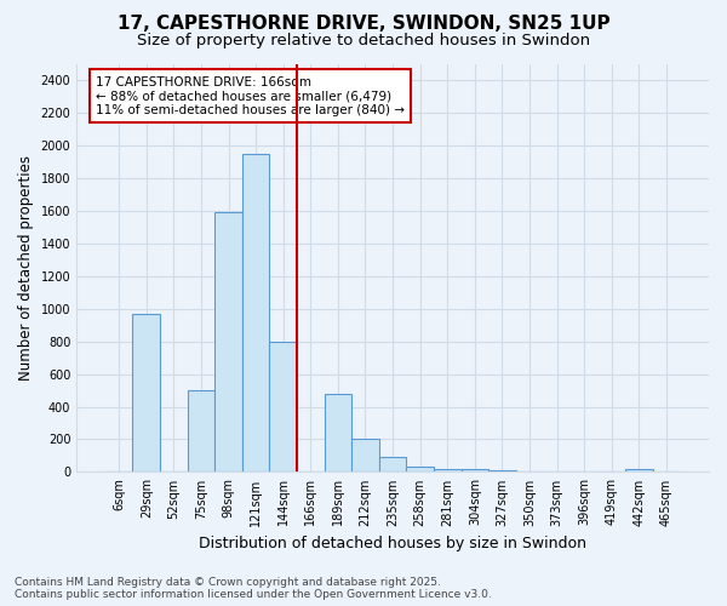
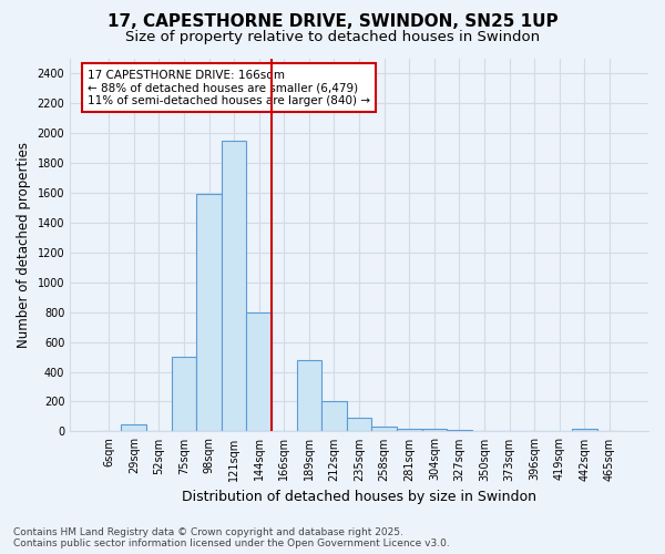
29sqm: 970 -> 50
